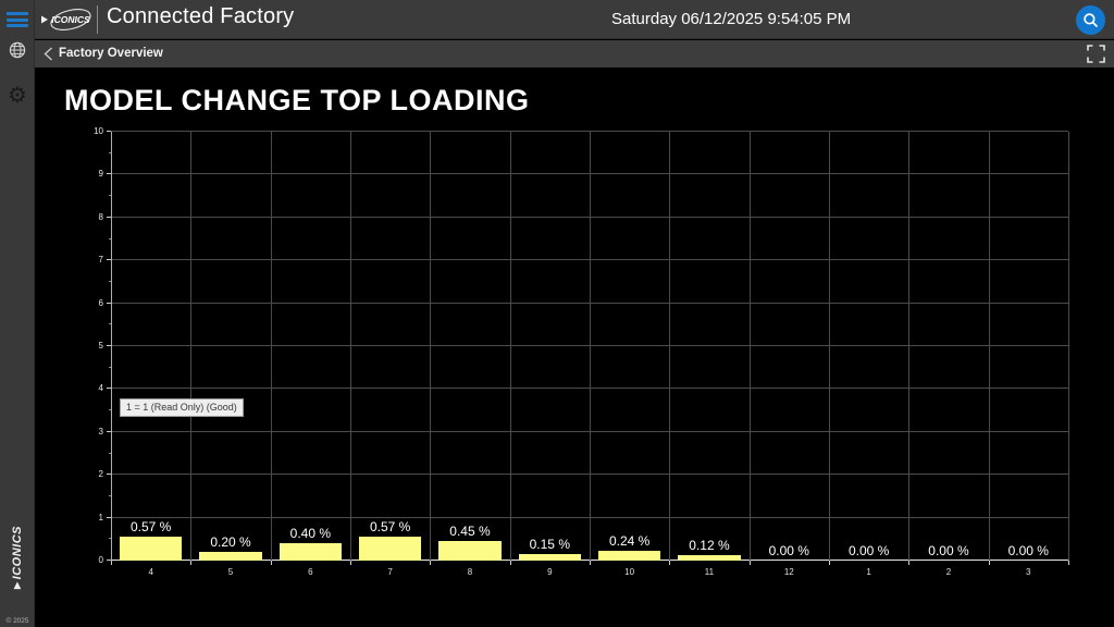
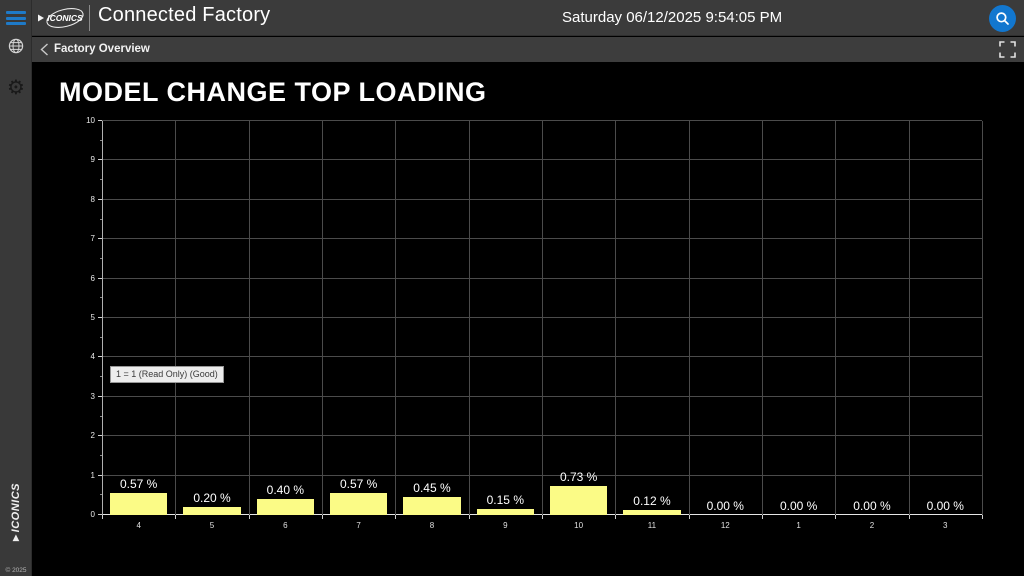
10: 0.24 -> 0.73
